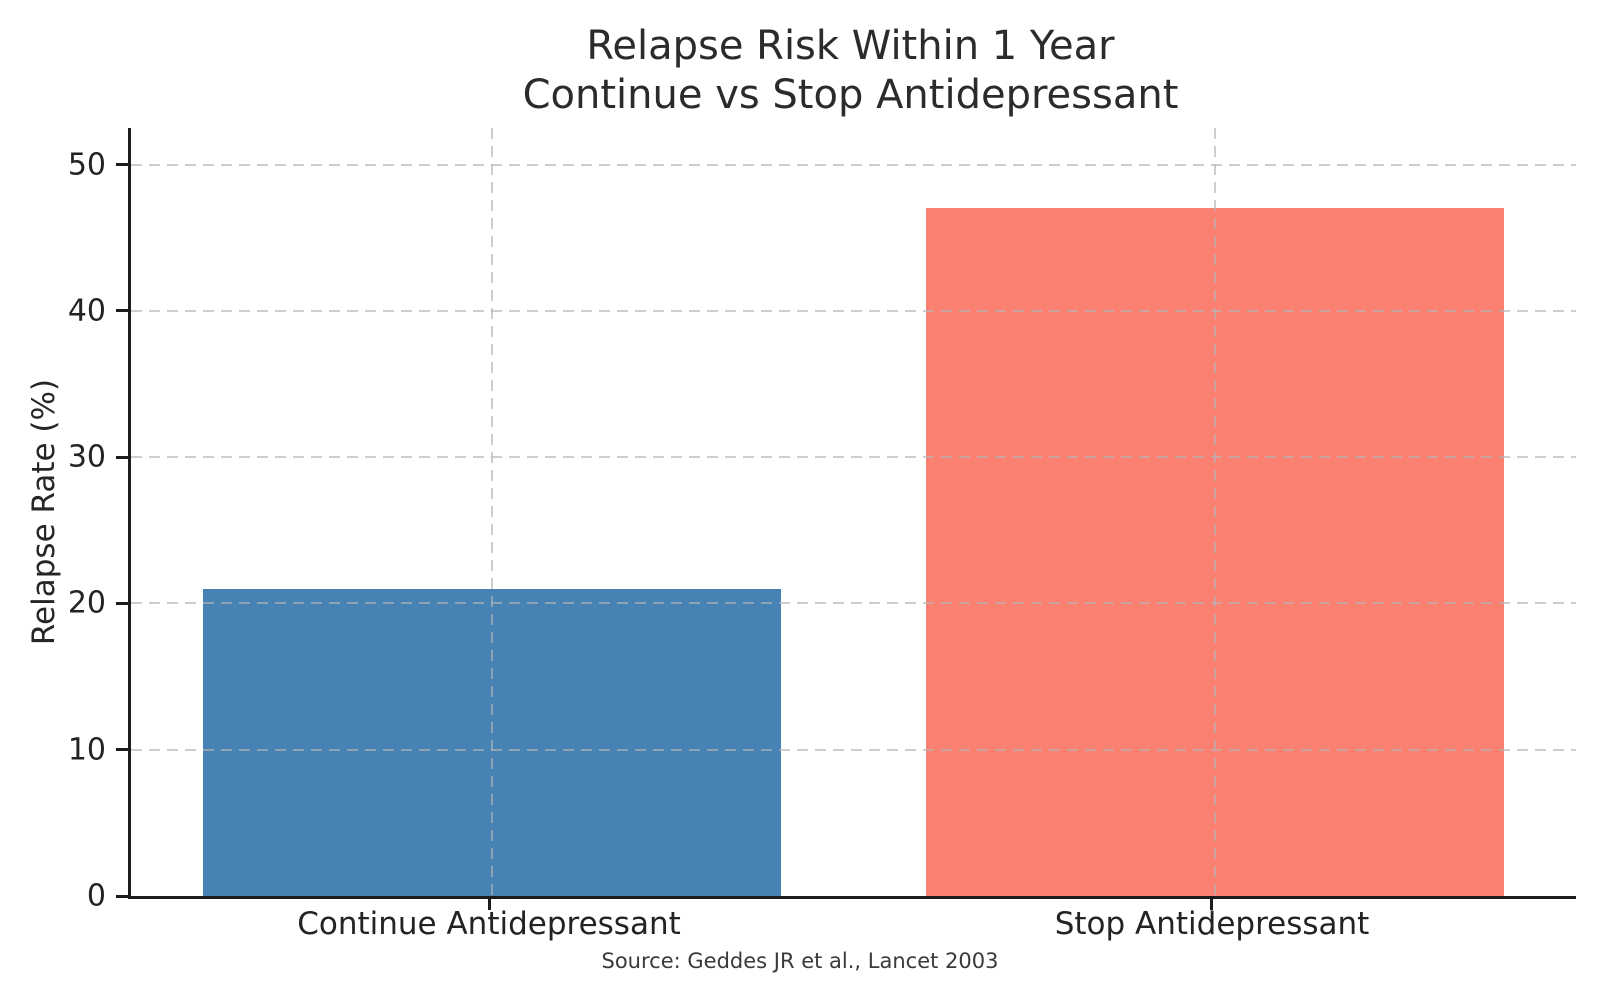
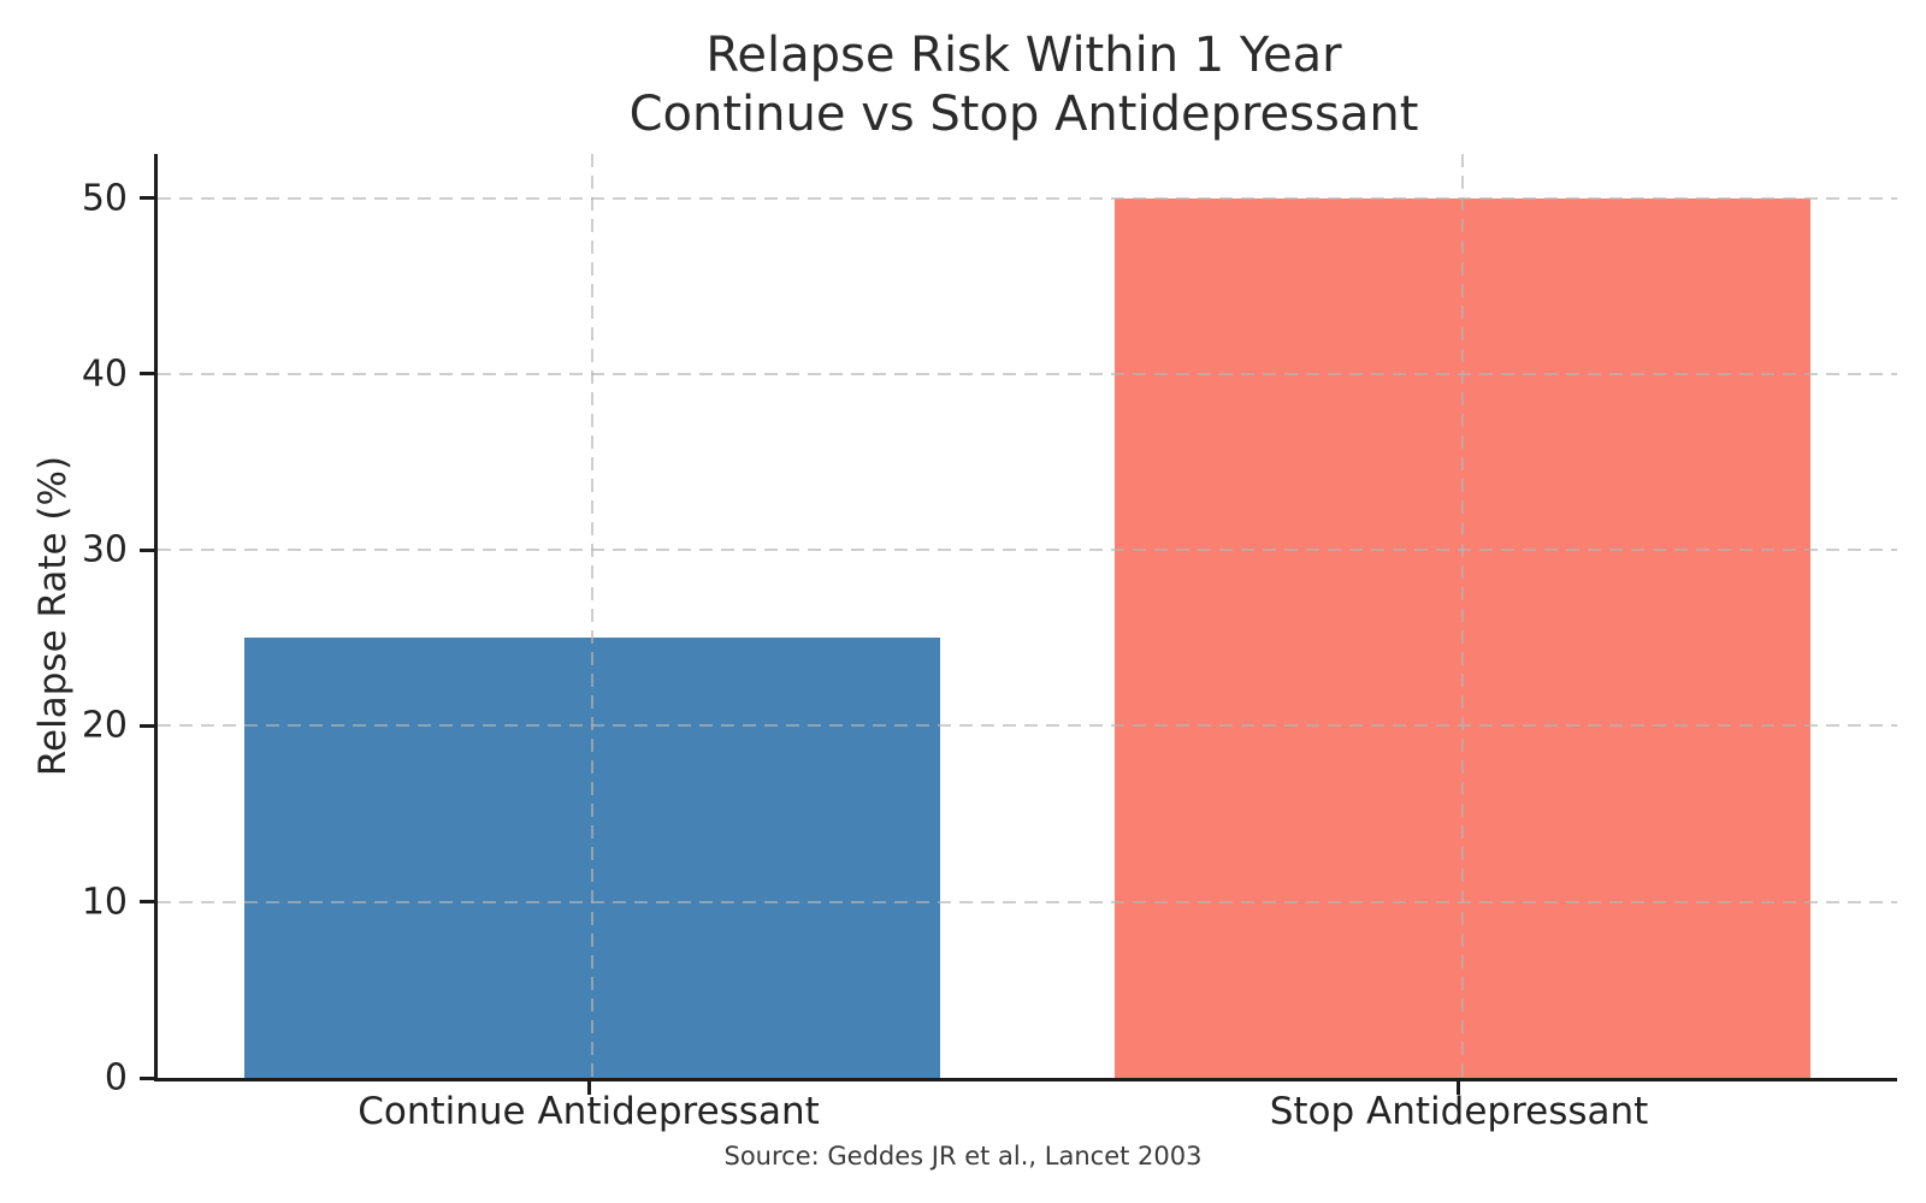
Continue Antidepressant: 21 -> 25
Stop Antidepressant: 47 -> 50
